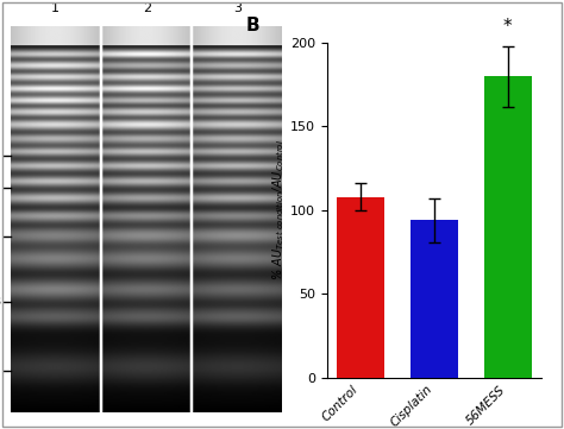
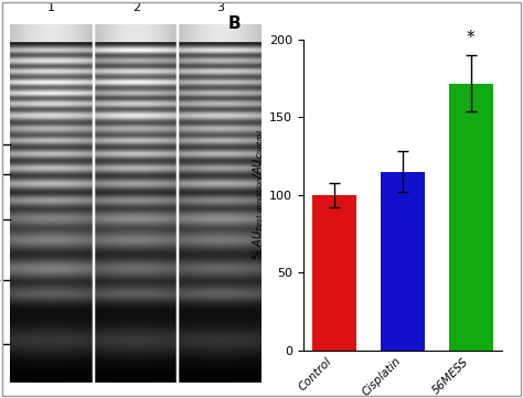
Control: 108 -> 100
Cisplatin: 94 -> 115
56MESS: 180 -> 172
